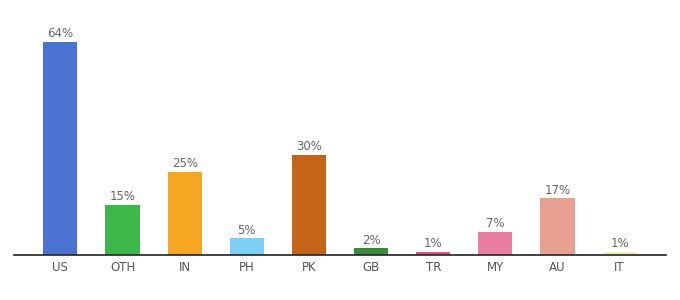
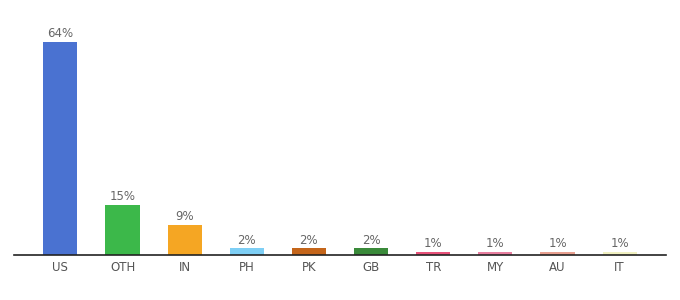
IN: 25% -> 9%
PH: 5% -> 2%
PK: 30% -> 2%
MY: 7% -> 1%
AU: 17% -> 1%
